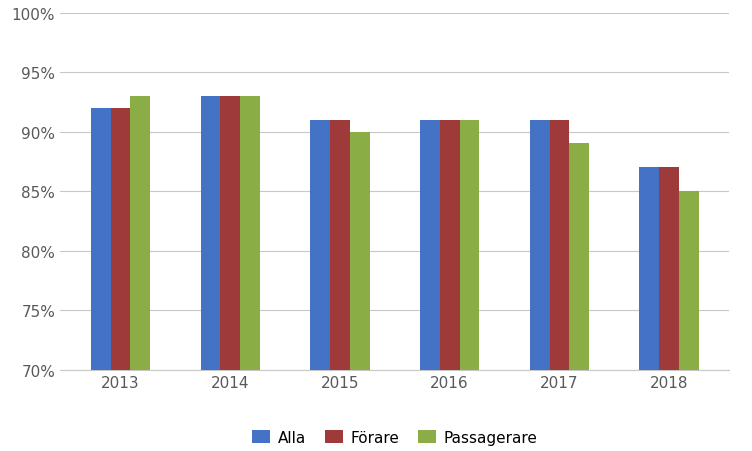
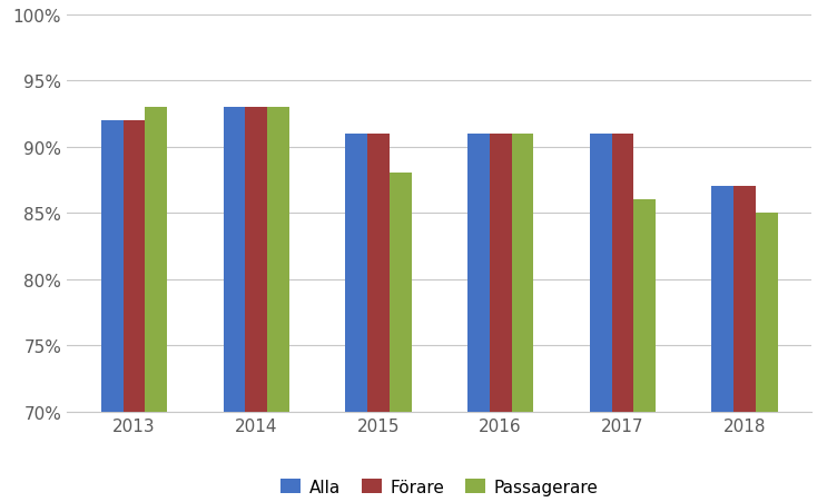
Passagerare/2015: 90% -> 88%
Passagerare/2017: 89% -> 86%
